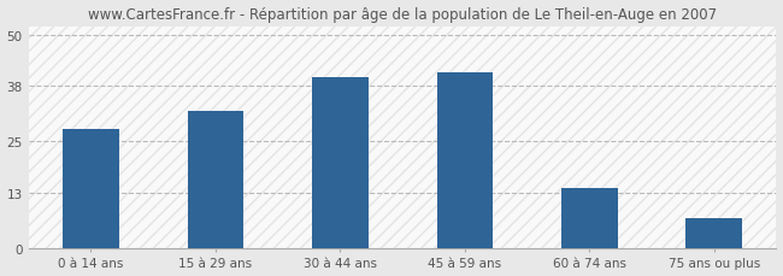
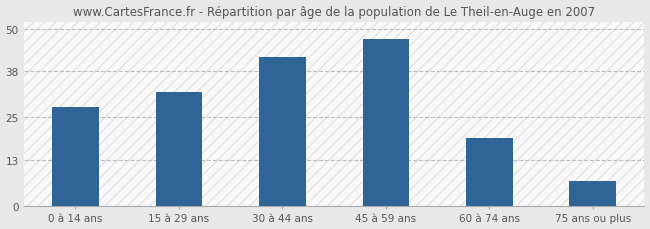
30 à 44 ans: 40 -> 42
45 à 59 ans: 41 -> 47
60 à 74 ans: 14 -> 19
